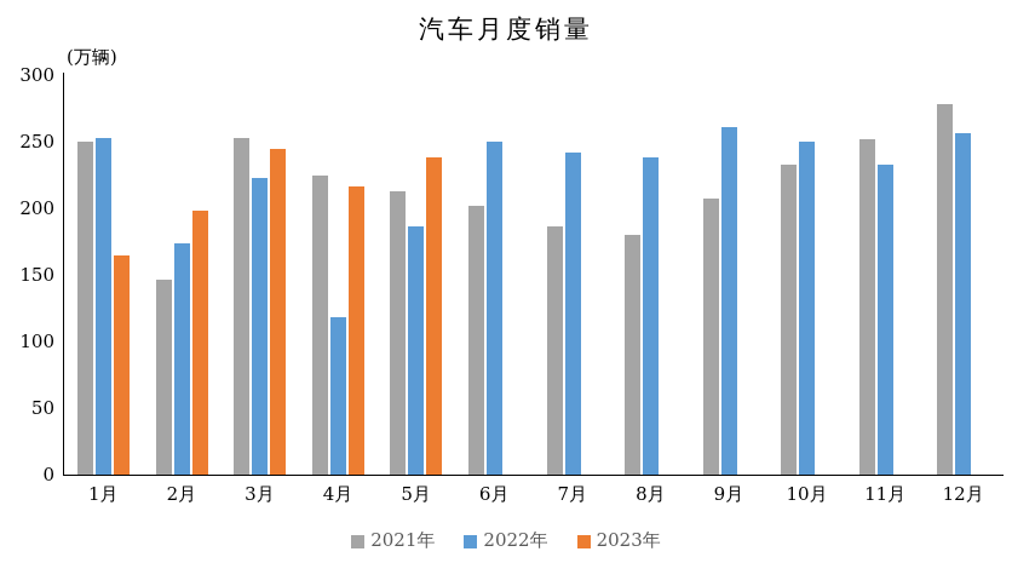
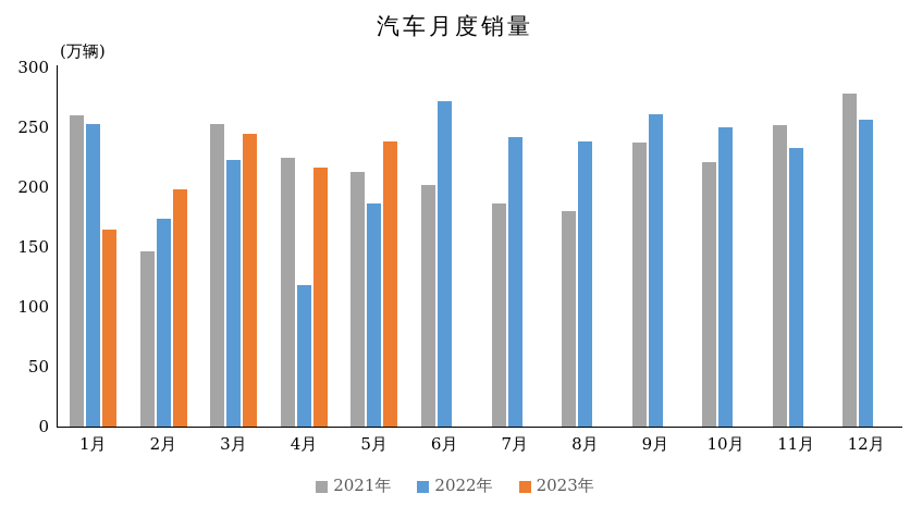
2021年/1月: 250 -> 260
2022年/6月: 250 -> 272
2021年/9月: 207 -> 237
2021年/10月: 233 -> 221
